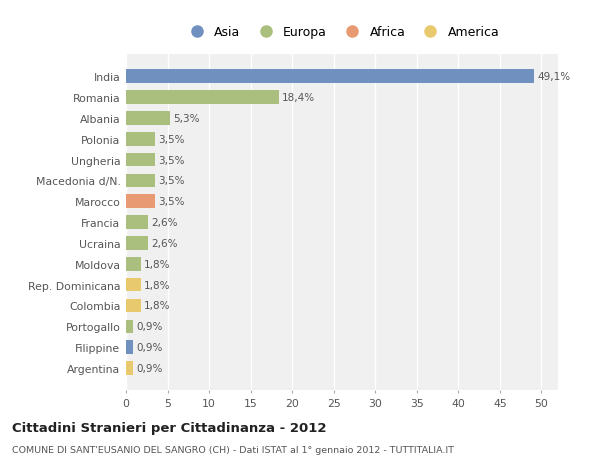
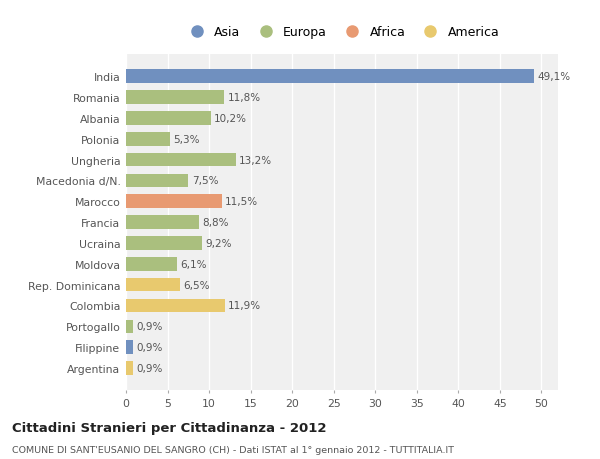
Romania: 18,4% -> 11,8%
Albania: 5,3% -> 10,2%
Polonia: 3,5% -> 5,3%
Ungheria: 3,5% -> 13,2%
Macedonia d/N.: 3,5% -> 7,5%
Marocco: 3,5% -> 11,5%
Francia: 2,6% -> 8,8%
Ucraina: 2,6% -> 9,2%
Moldova: 1,8% -> 6,1%
Rep. Dominicana: 1,8% -> 6,5%
Colombia: 1,8% -> 11,9%
